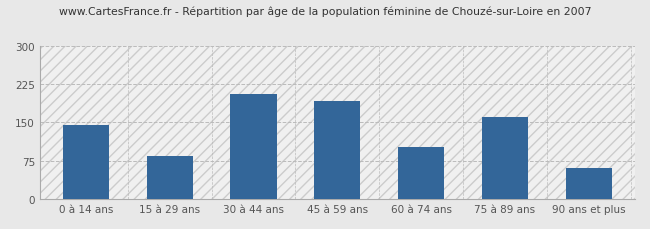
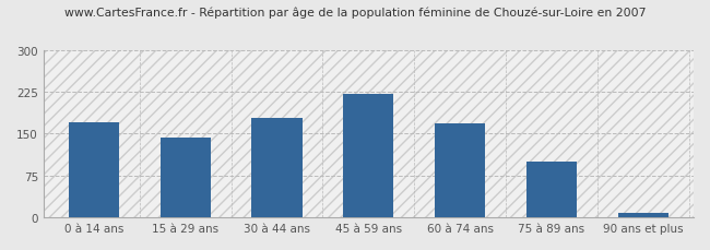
0 à 14 ans: 144 -> 170
15 à 29 ans: 84 -> 143
30 à 44 ans: 206 -> 178
45 à 59 ans: 192 -> 222
60 à 74 ans: 102 -> 168
75 à 89 ans: 160 -> 100
90 ans et plus: 60 -> 8
